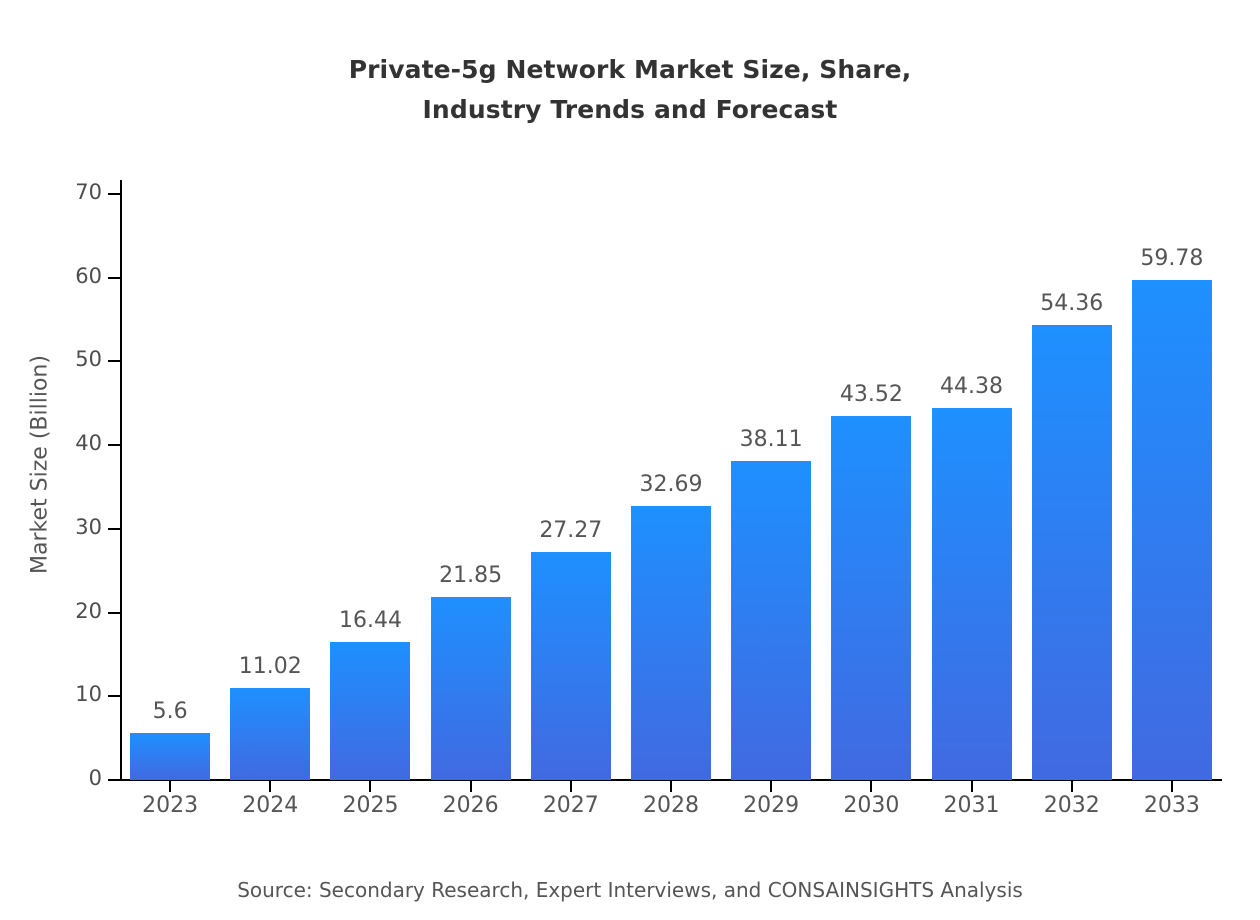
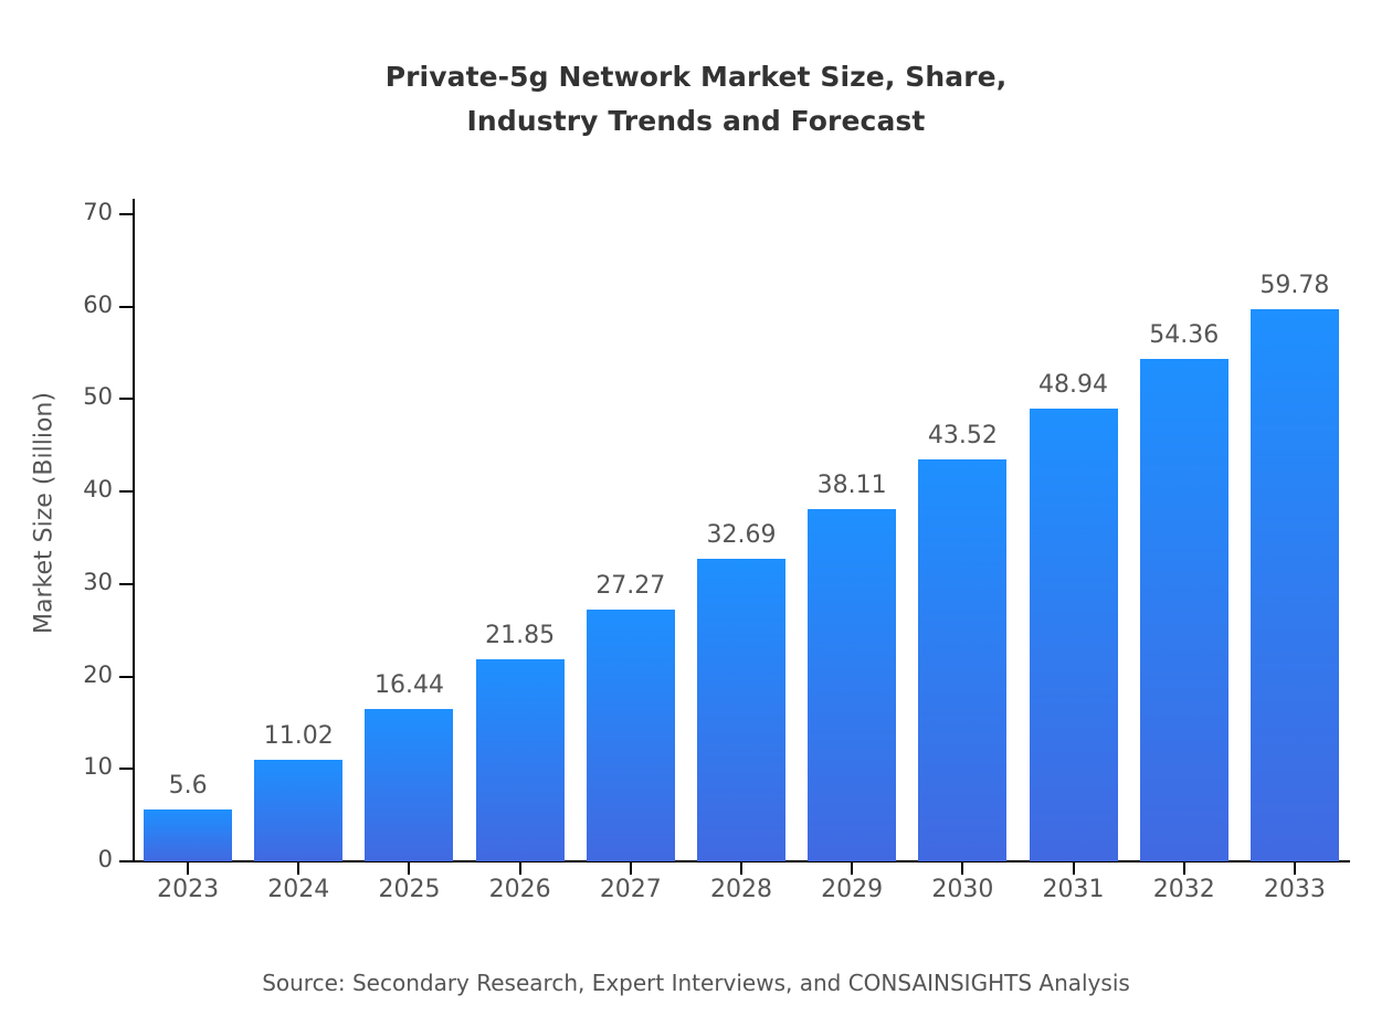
2031: 44.38 -> 48.94
